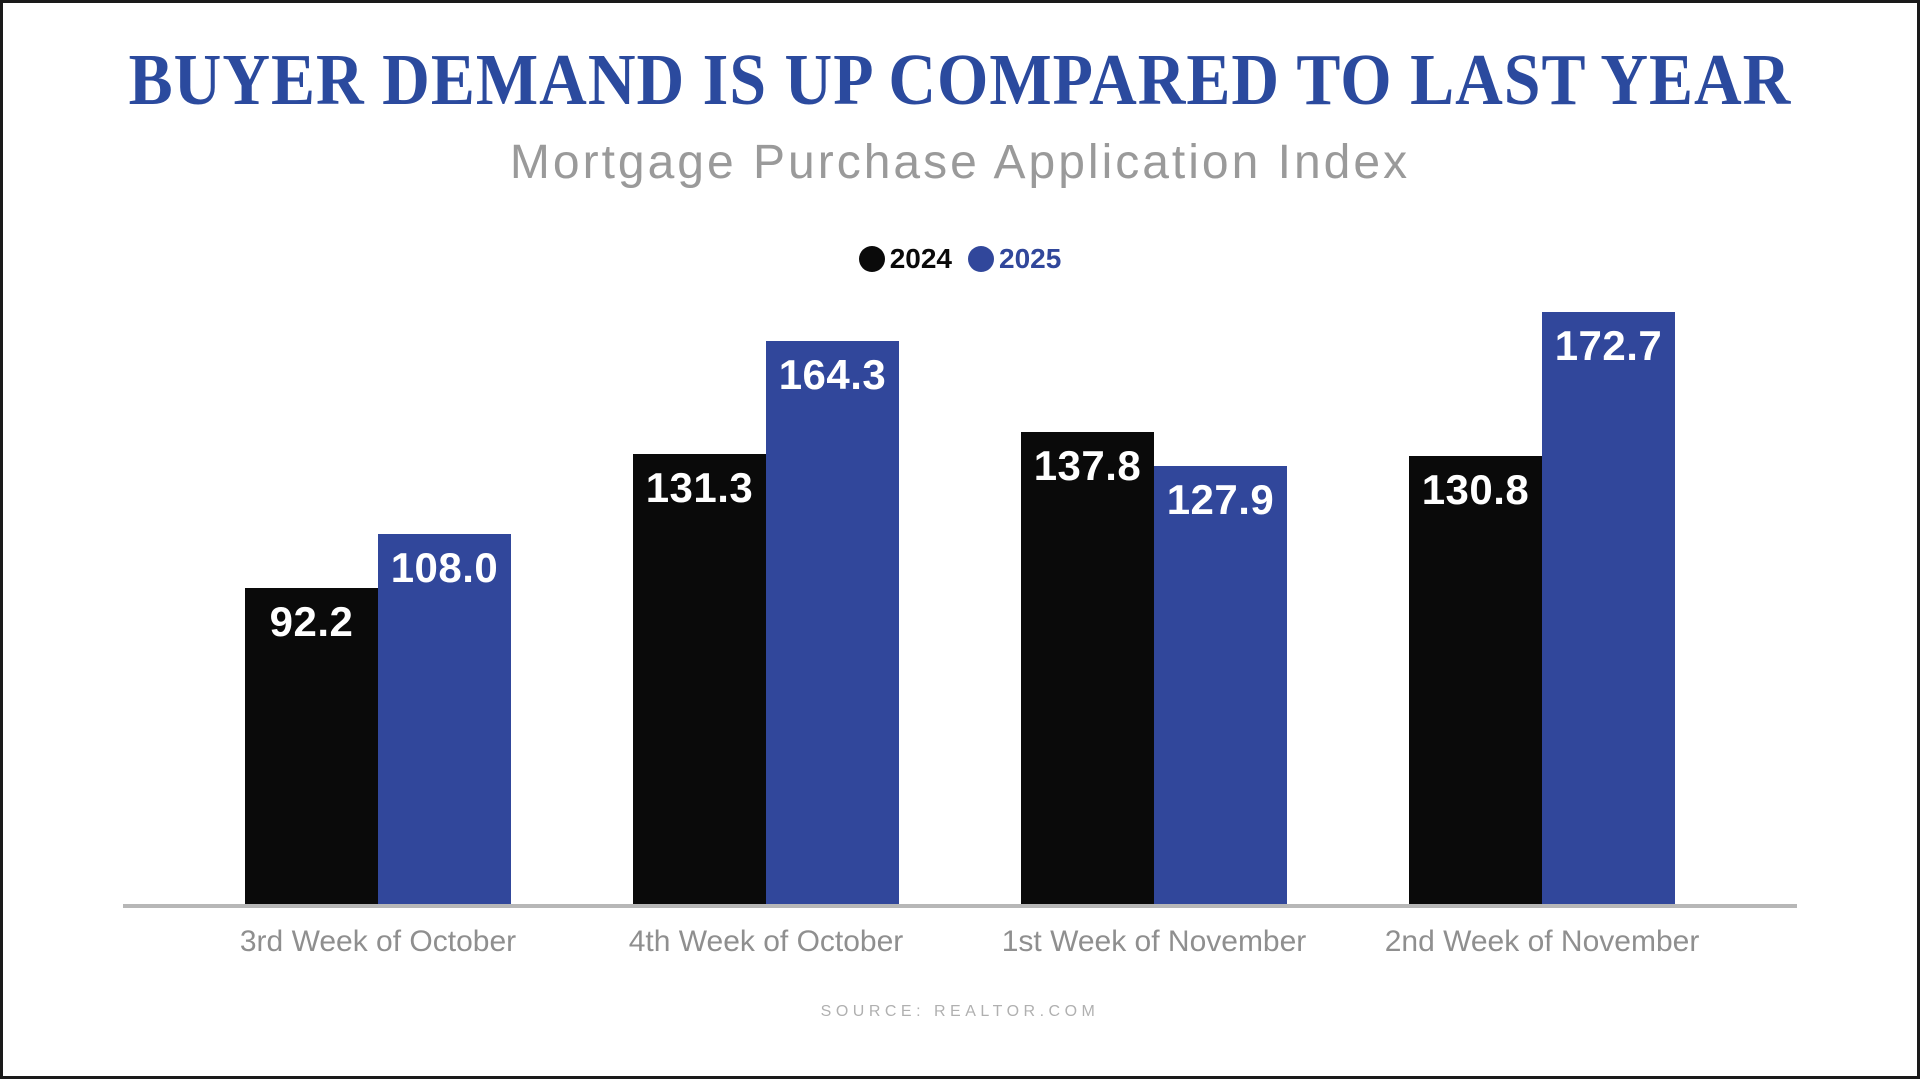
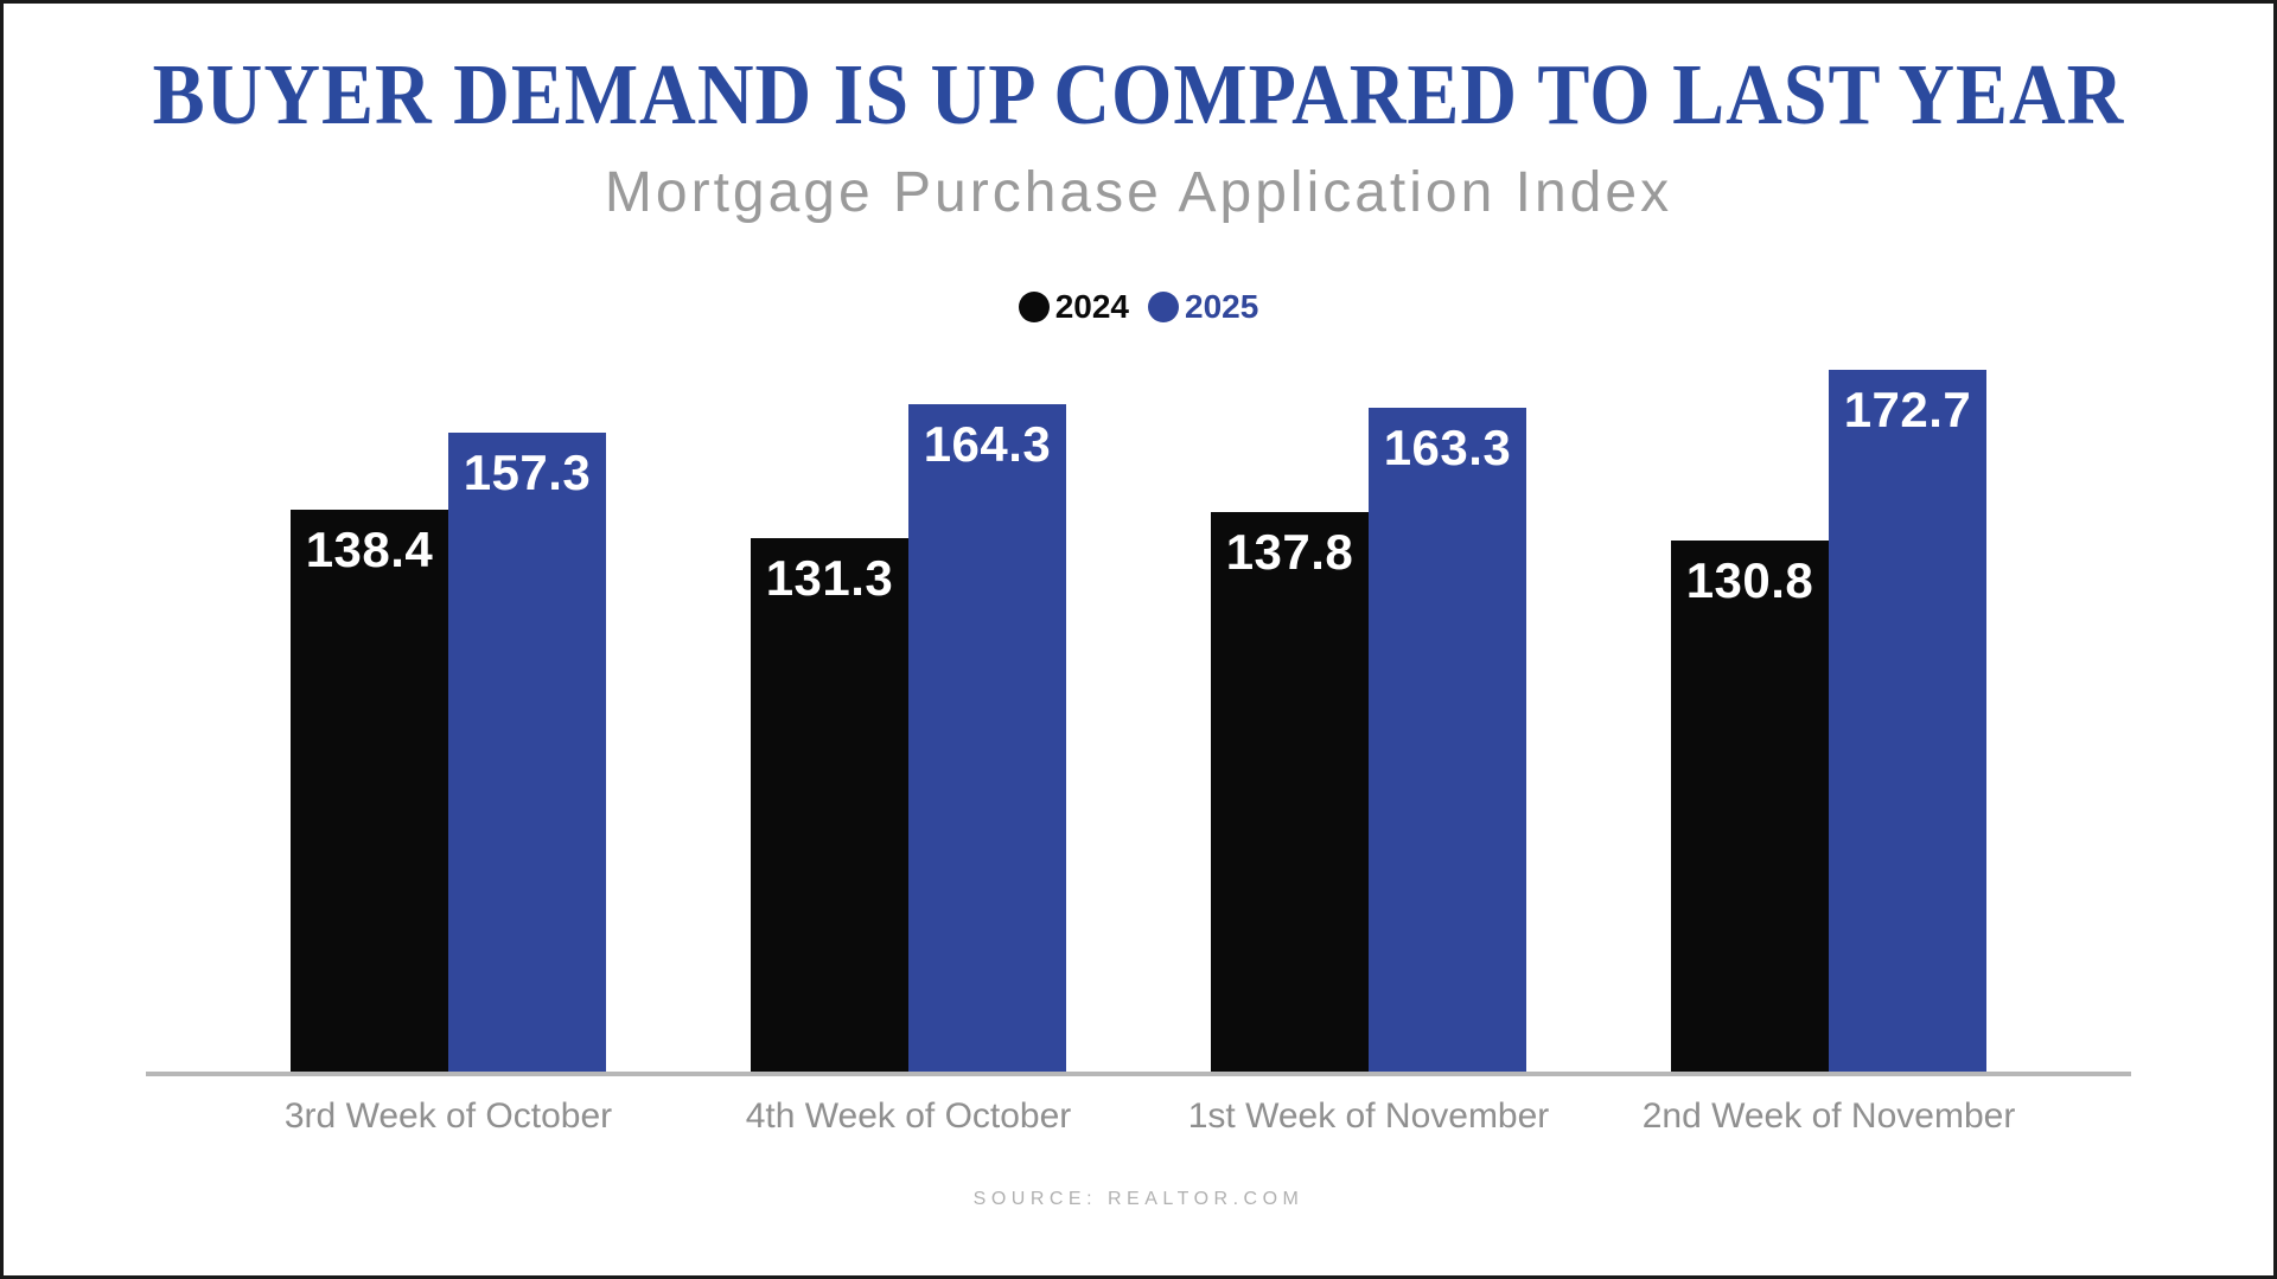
2024/3rd Week of October: 92.2 -> 138.4
2025/3rd Week of October: 108.0 -> 157.3
2025/1st Week of November: 127.9 -> 163.3
